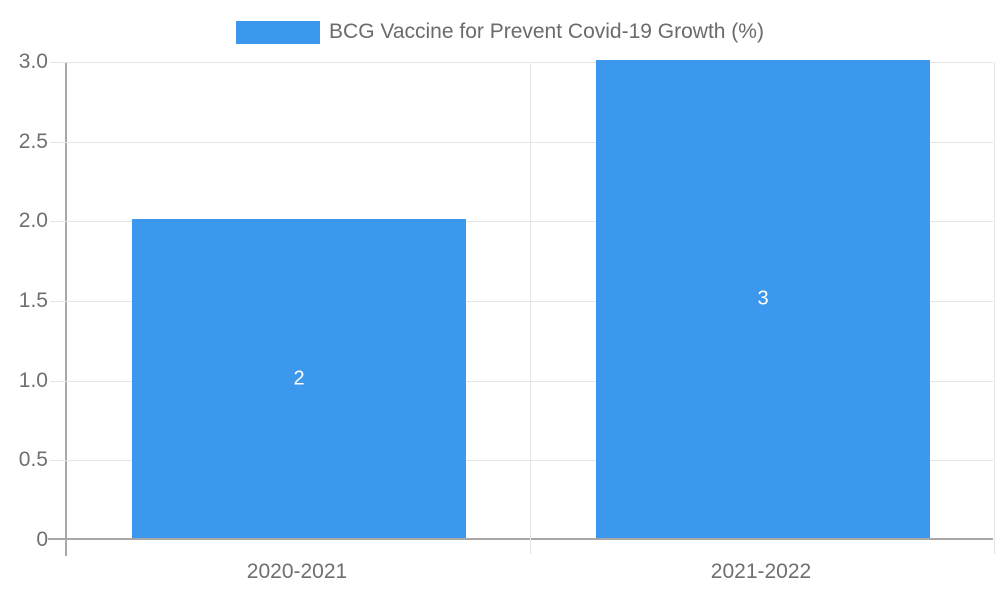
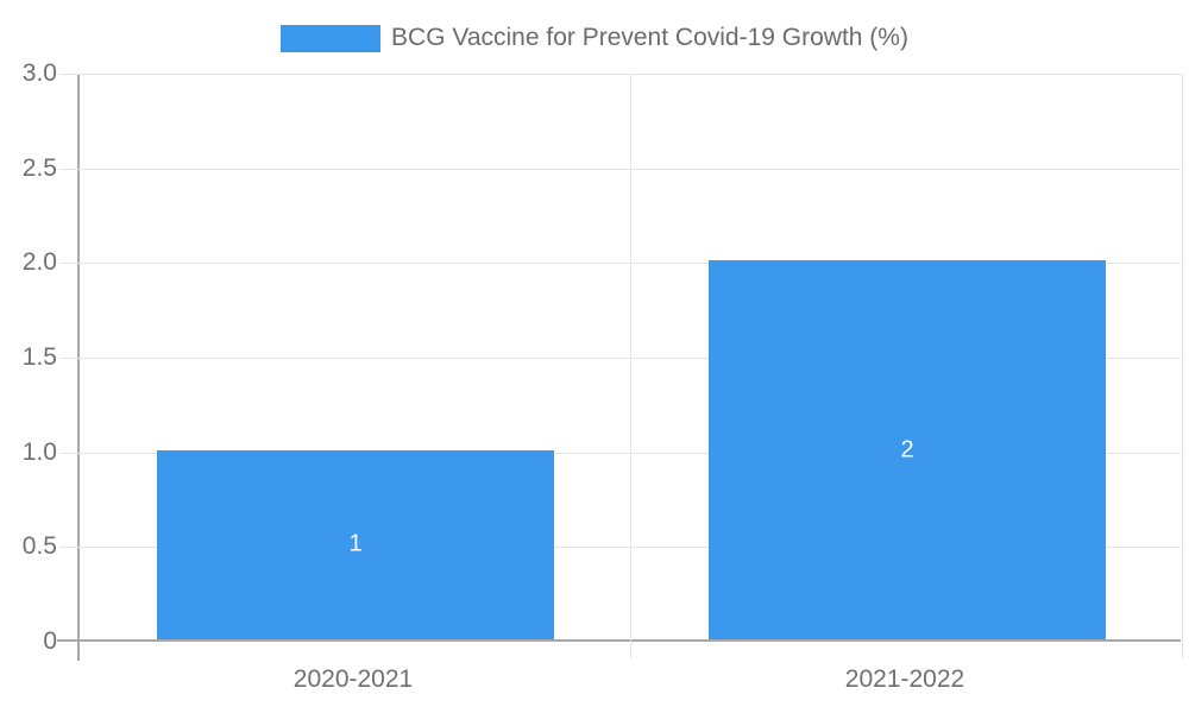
2020-2021: 2 -> 1
2021-2022: 3 -> 2
